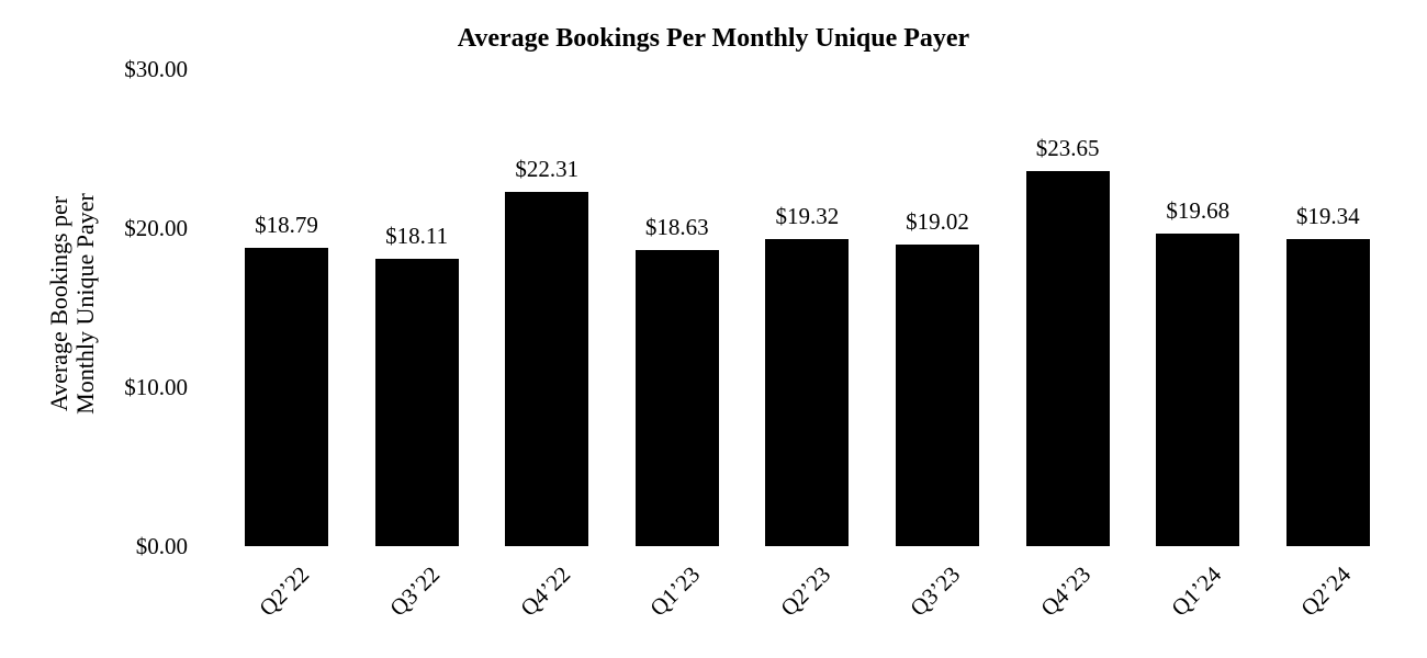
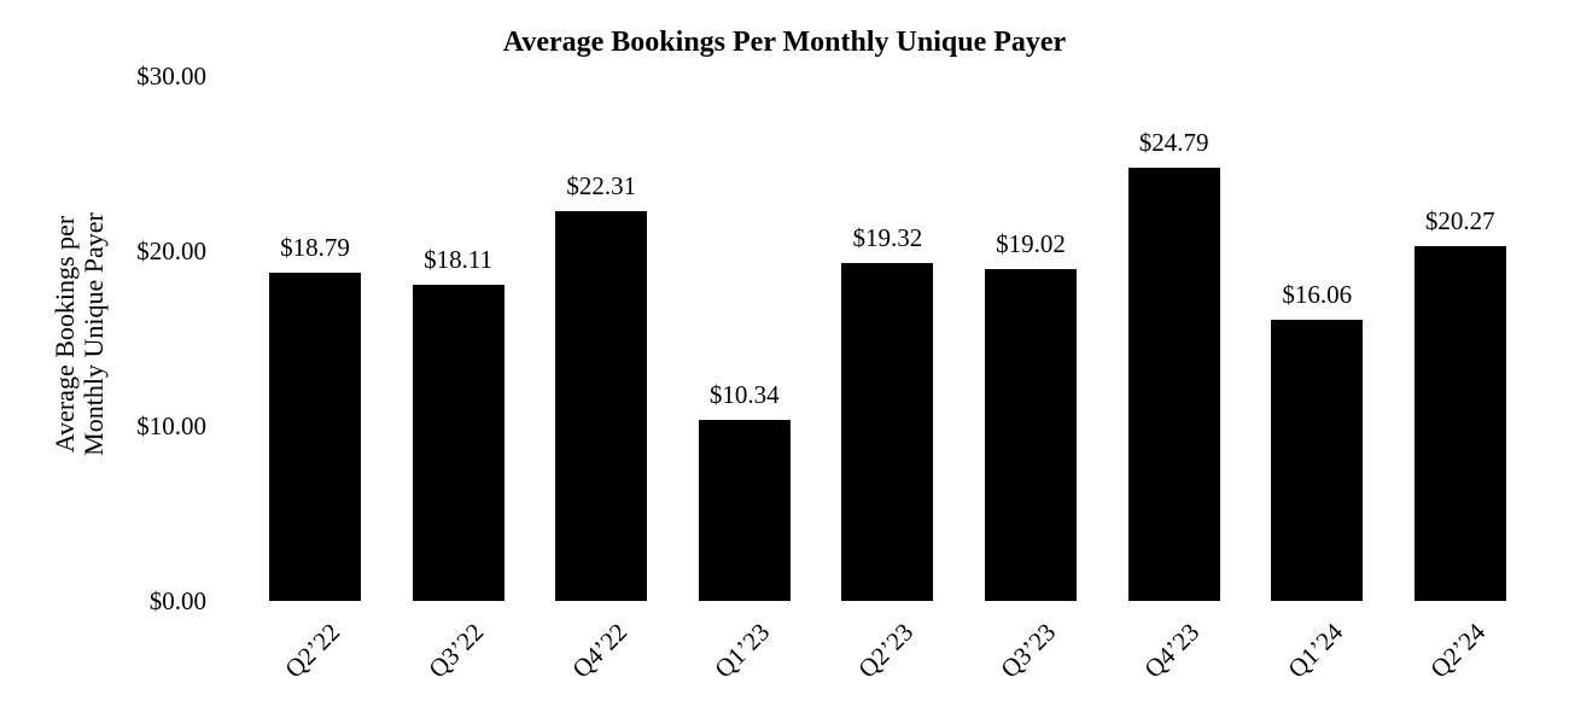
Q1’23: $18.63 -> $10.34
Q4’23: $23.65 -> $24.79
Q1’24: $19.68 -> $16.06
Q2’24: $19.34 -> $20.27
